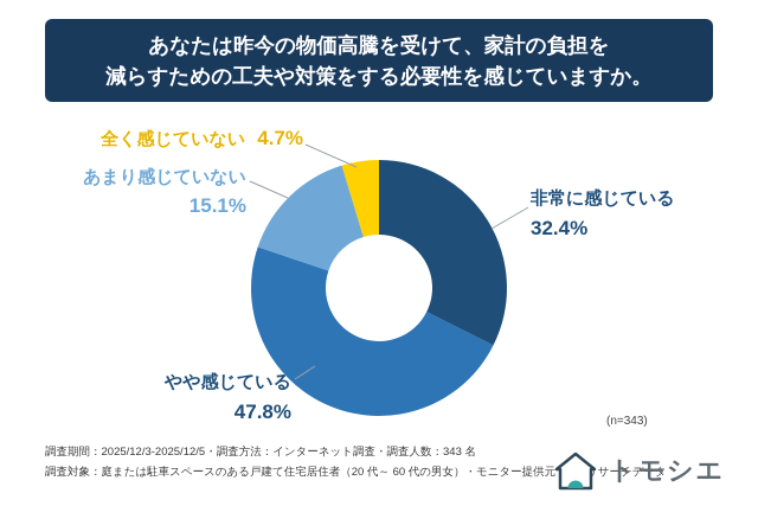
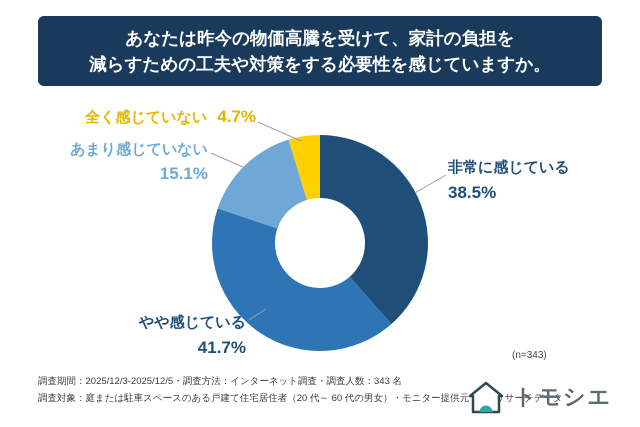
非常に感じている: 32.4% -> 38.5%
やや感じている: 47.8% -> 41.7%
